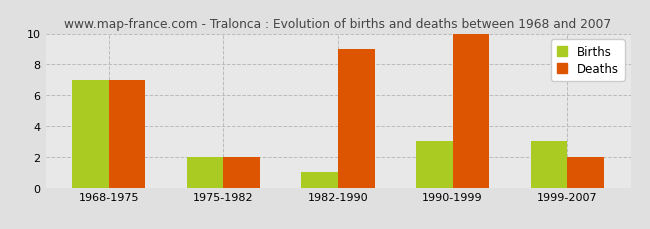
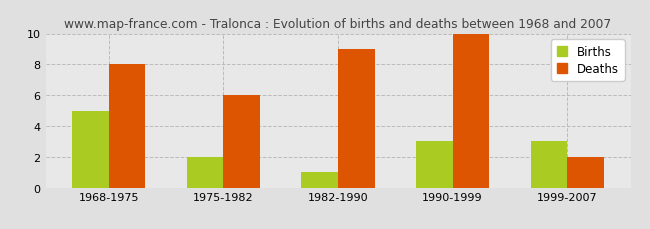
Births/1968-1975: 7 -> 5
Deaths/1968-1975: 7 -> 8
Deaths/1975-1982: 2 -> 6
